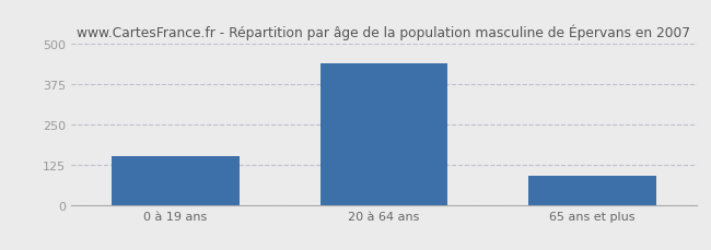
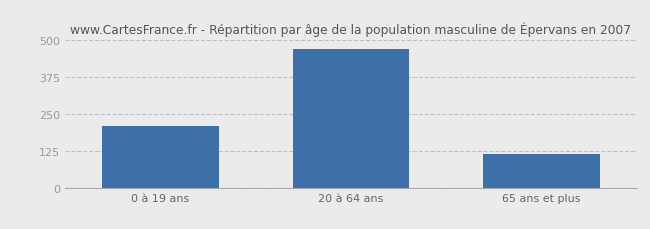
0 à 19 ans: 150 -> 210
20 à 64 ans: 440 -> 470
65 ans et plus: 90 -> 113
